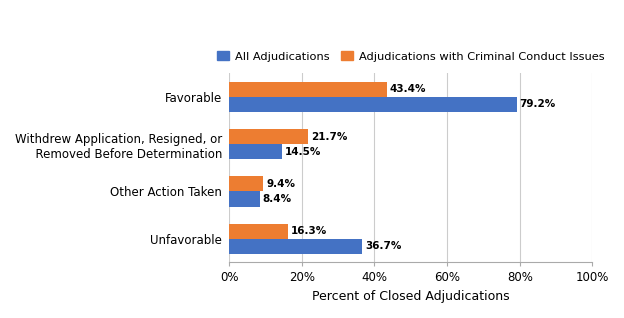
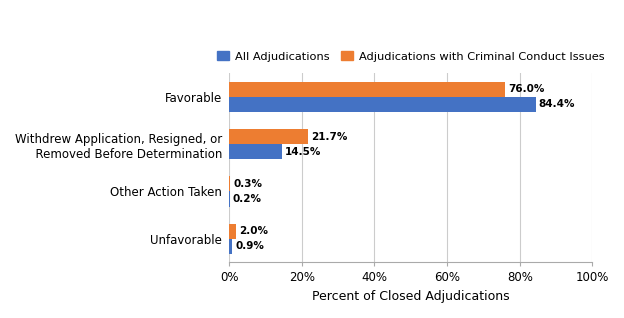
Adjudications with Criminal Conduct Issues/Favorable: 43.4% -> 76.0%
All Adjudications/Favorable: 79.2% -> 84.4%
Adjudications with Criminal Conduct Issues/Other Action Taken: 9.4% -> 0.3%
All Adjudications/Other Action Taken: 8.4% -> 0.2%
Adjudications with Criminal Conduct Issues/Unfavorable: 16.3% -> 2.0%
All Adjudications/Unfavorable: 36.7% -> 0.9%
